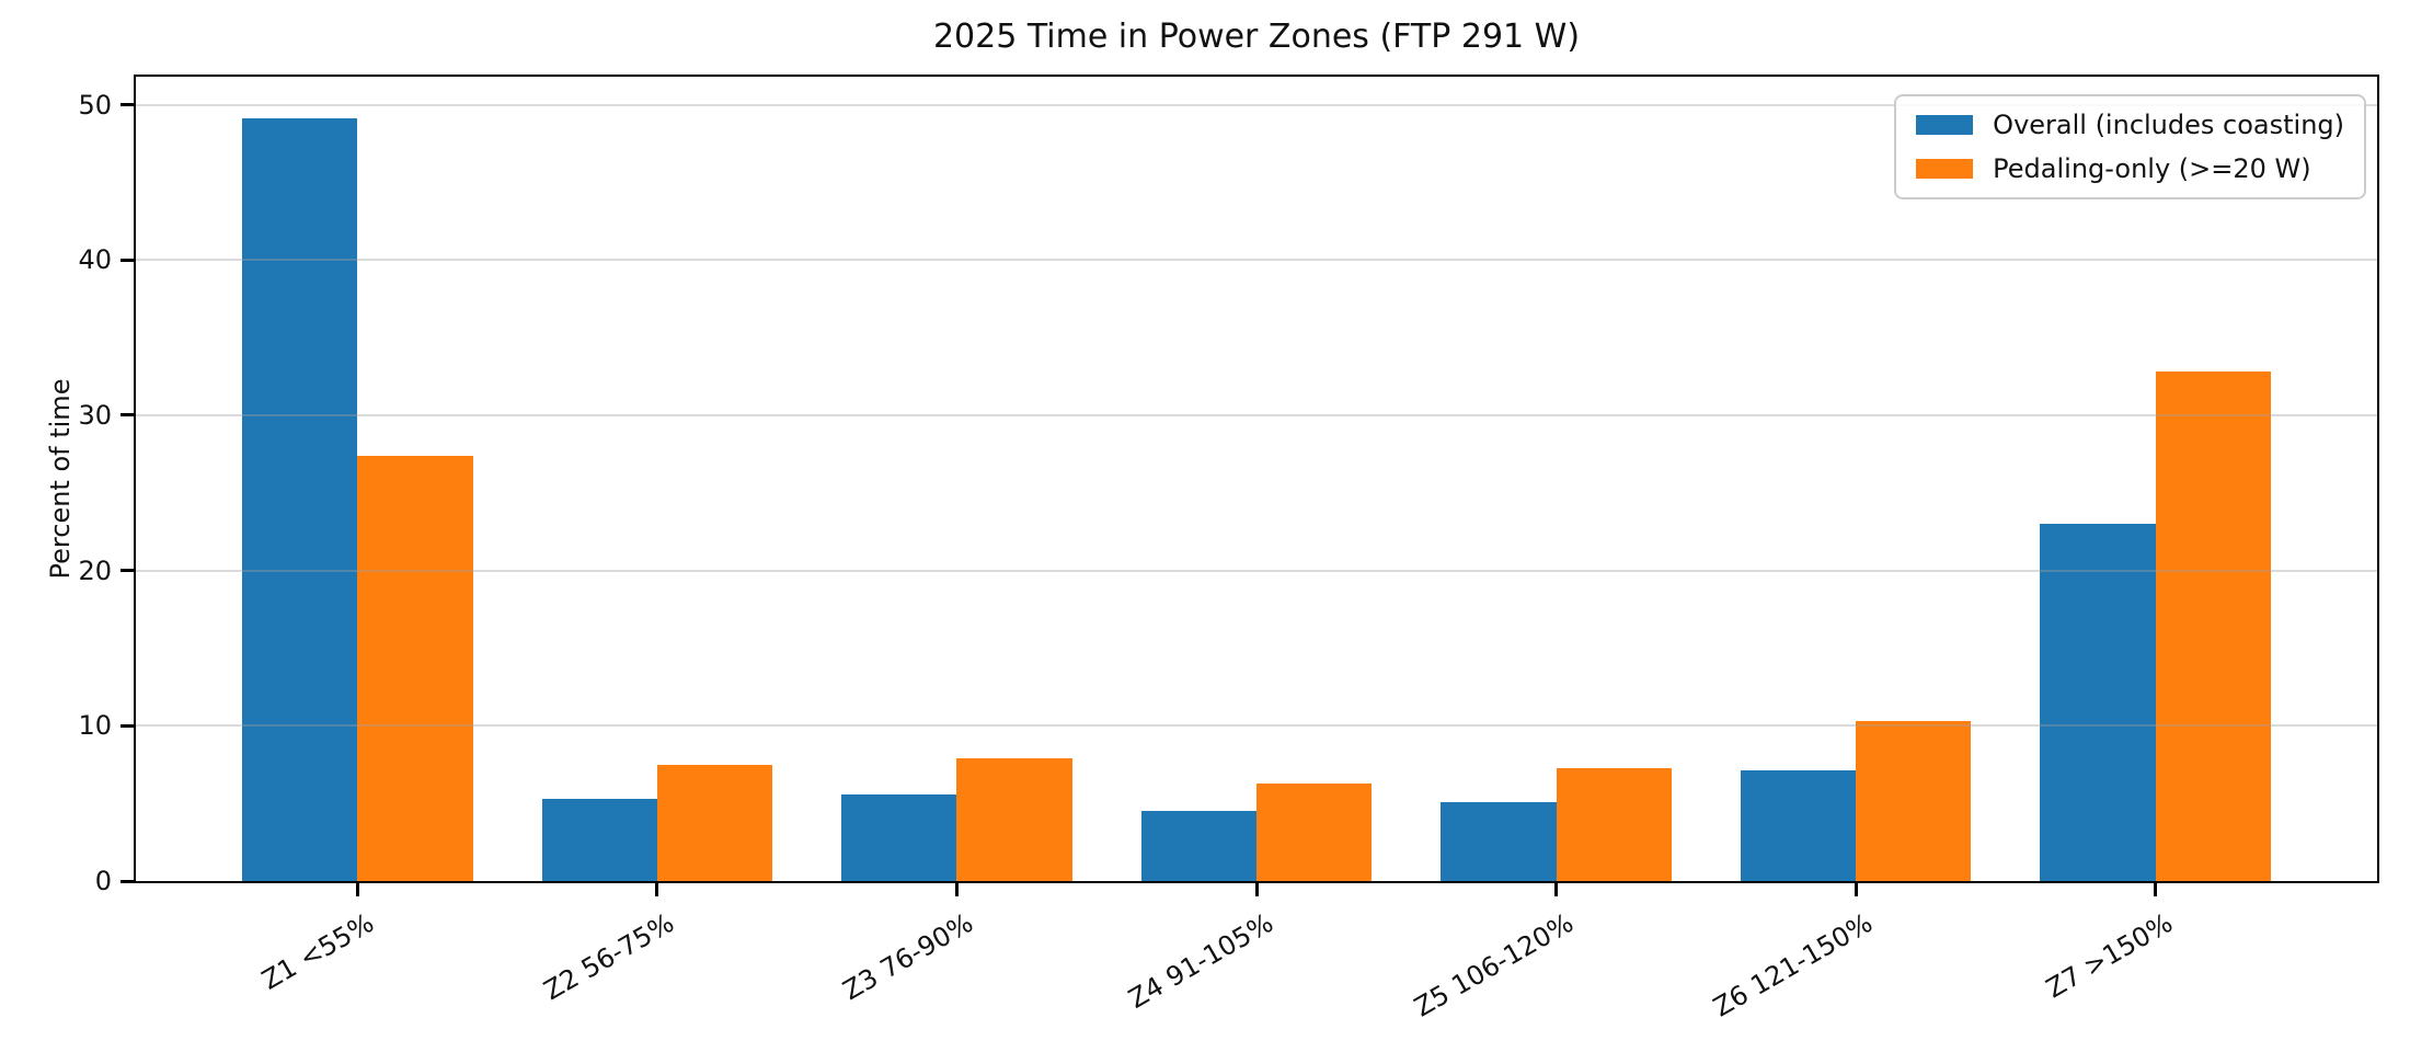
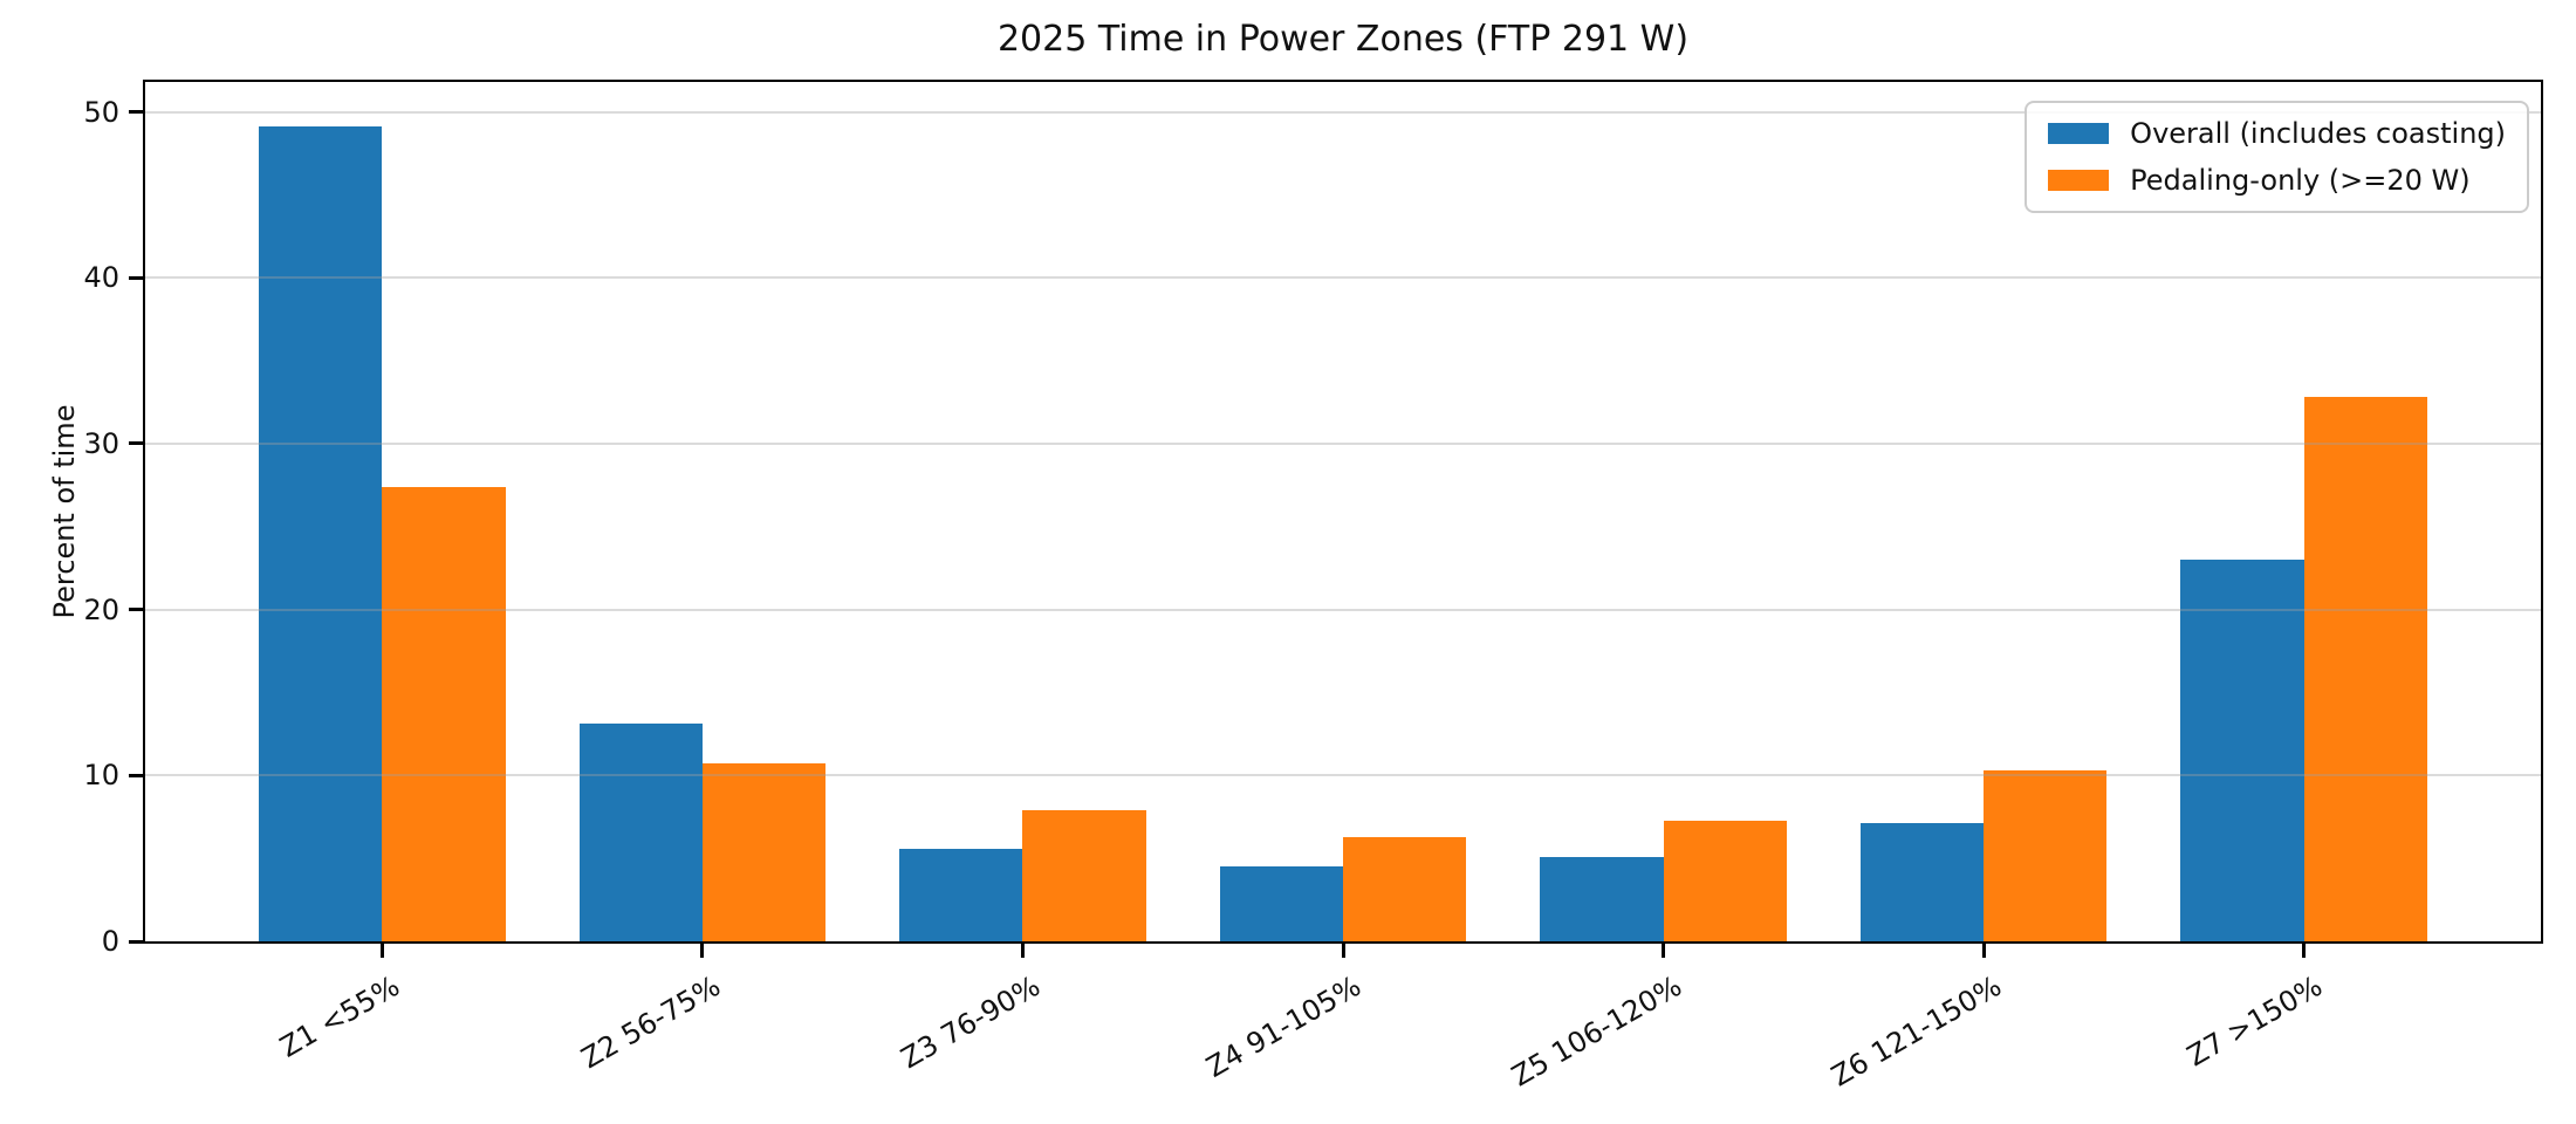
Overall (includes coasting)/Z2 56-75%: 5.3 -> 13.1
Pedaling-only (>=20 W)/Z2 56-75%: 7.5 -> 10.7
